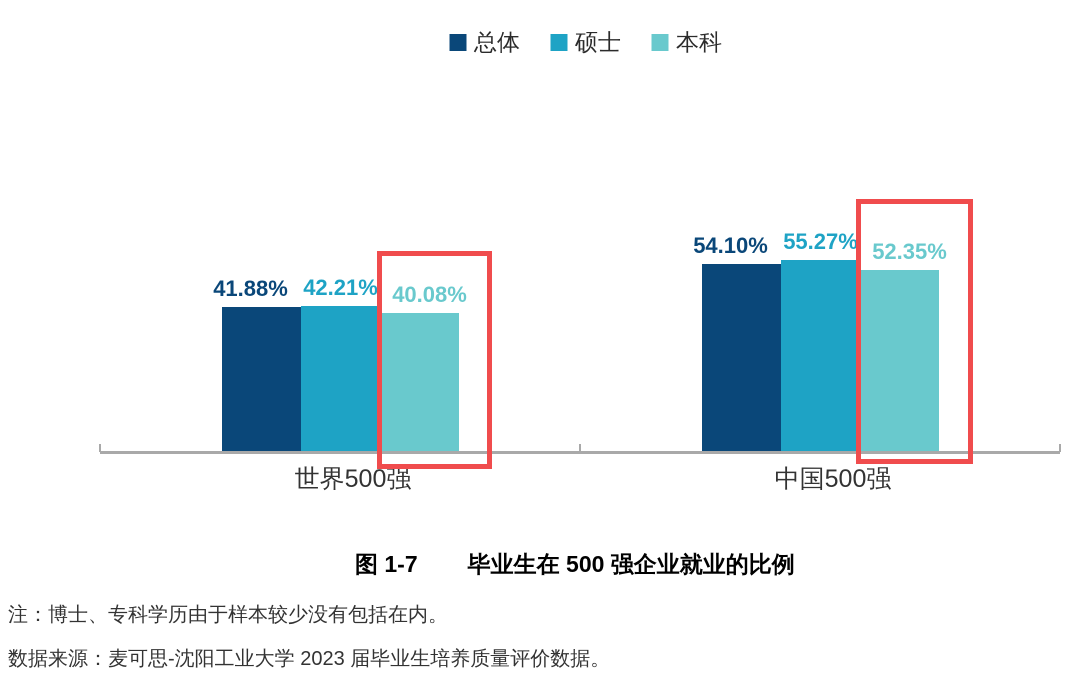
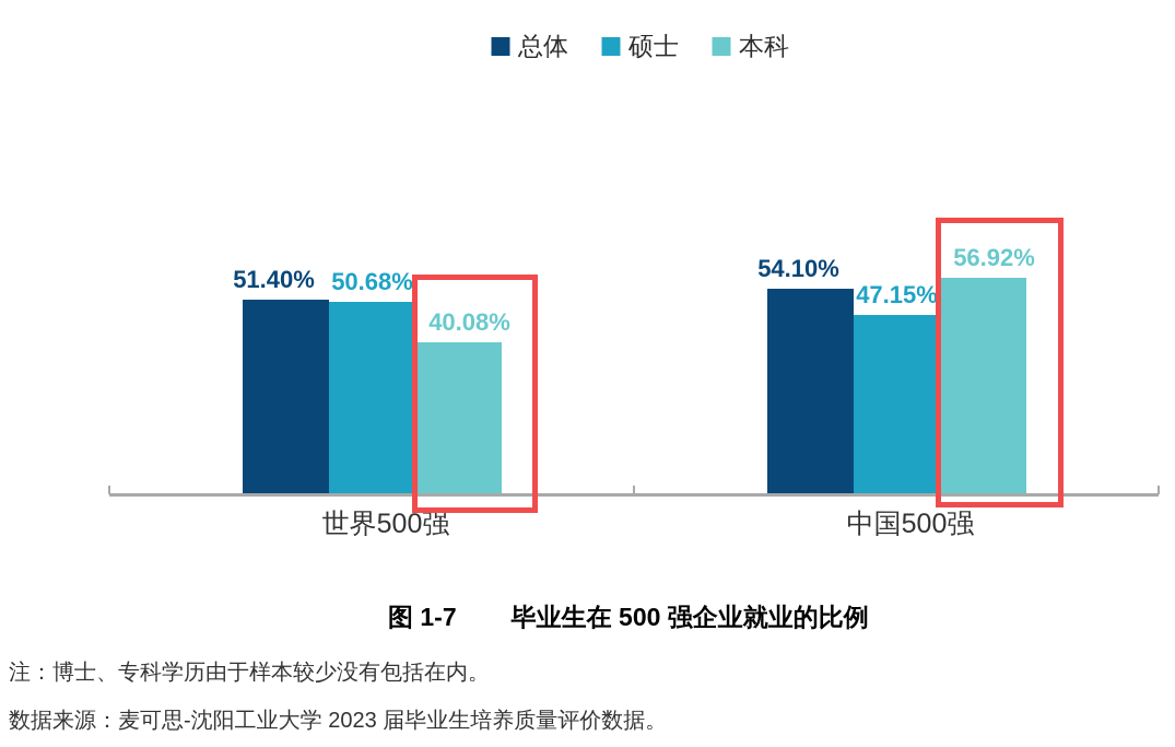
总体/世界500强: 41.88% -> 51.40%
硕士/世界500强: 42.21% -> 50.68%
硕士/中国500强: 55.27% -> 47.15%
本科/中国500强: 52.35% -> 56.92%
